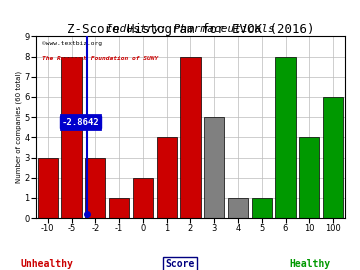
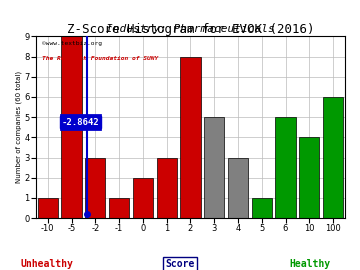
-10: 3 -> 1
-5: 8 -> 9
1: 4 -> 3
4: 1 -> 3
6: 8 -> 5
